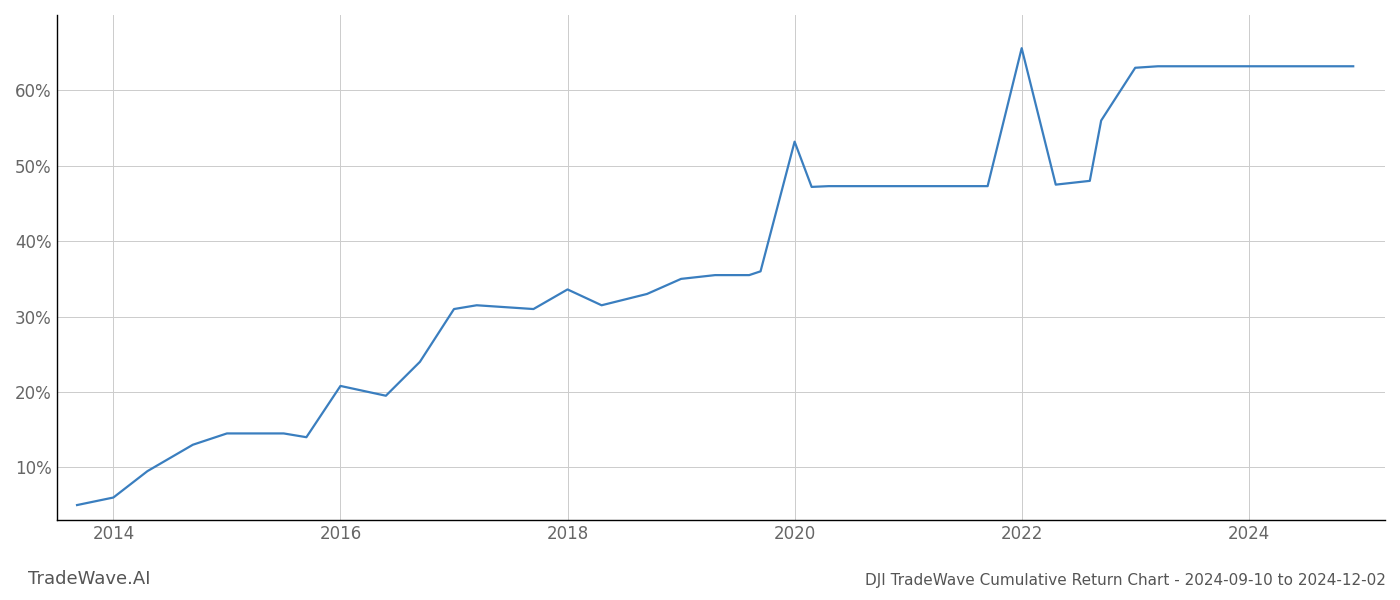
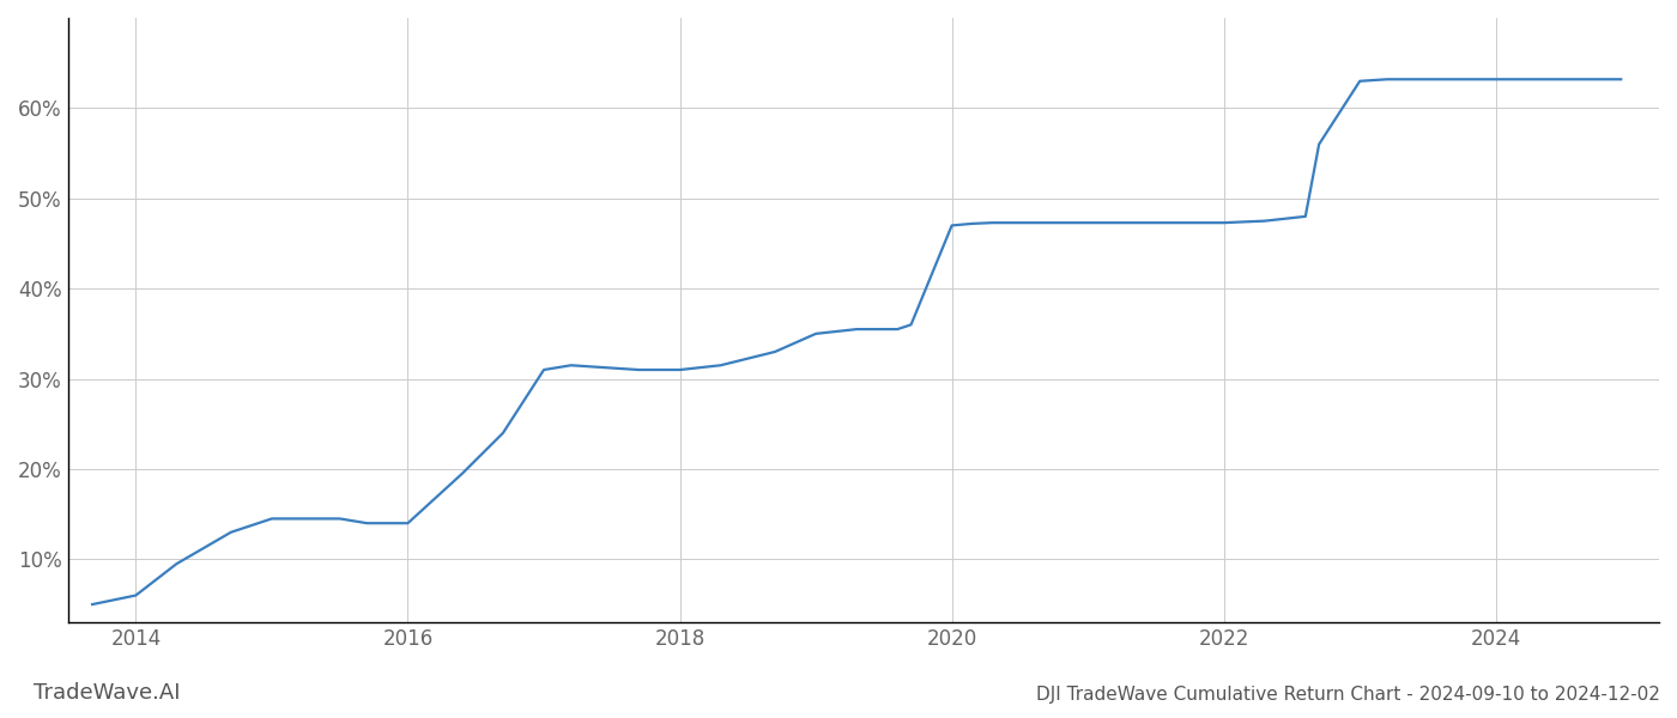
2016: 20.8% -> 14.0%
2018: 33.6% -> 31.0%
2020: 53.2% -> 47.0%
2022: 65.6% -> 47.3%
